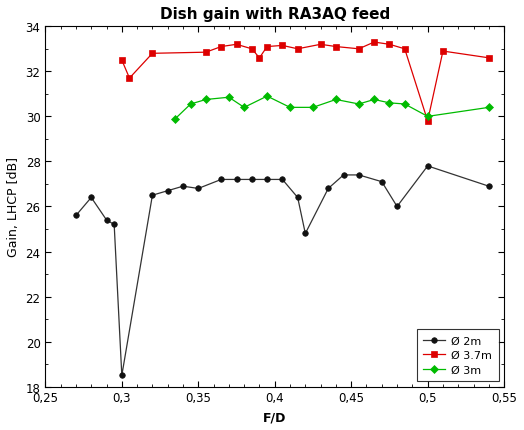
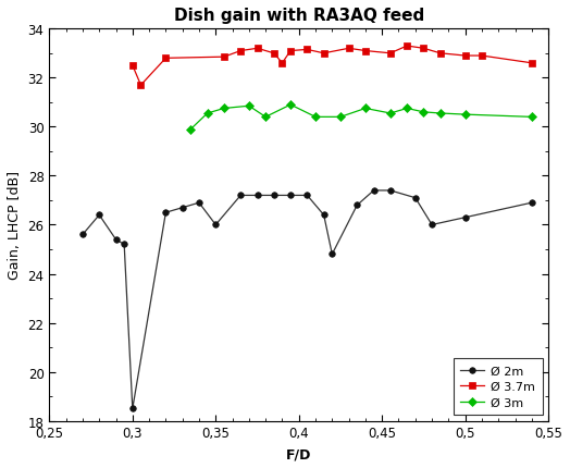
Ø 2m/0,35: 26.8 -> 26.0
Ø 2m/0,5: 27.8 -> 26.3
Ø 3.7m/0,5: 29.80 -> 32.90
Ø 3m/0,5: 30.00 -> 30.50
